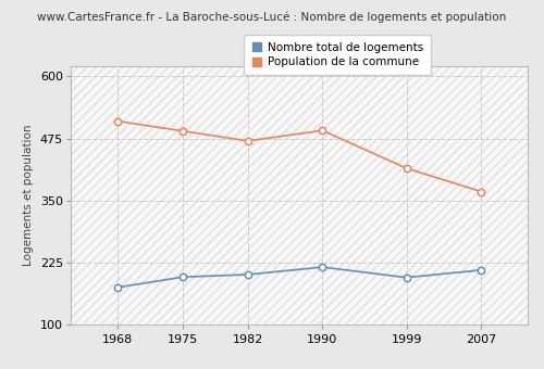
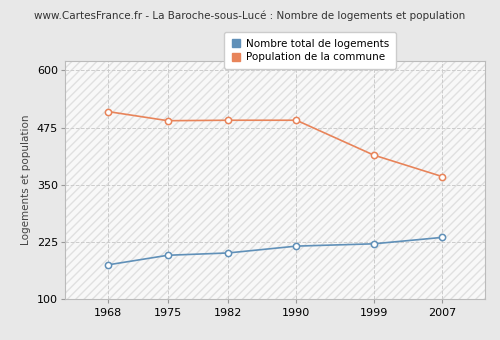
Population de la commune/1982: 470 -> 491
Nombre total de logements/1999: 195 -> 221
Nombre total de logements/2007: 210 -> 235
